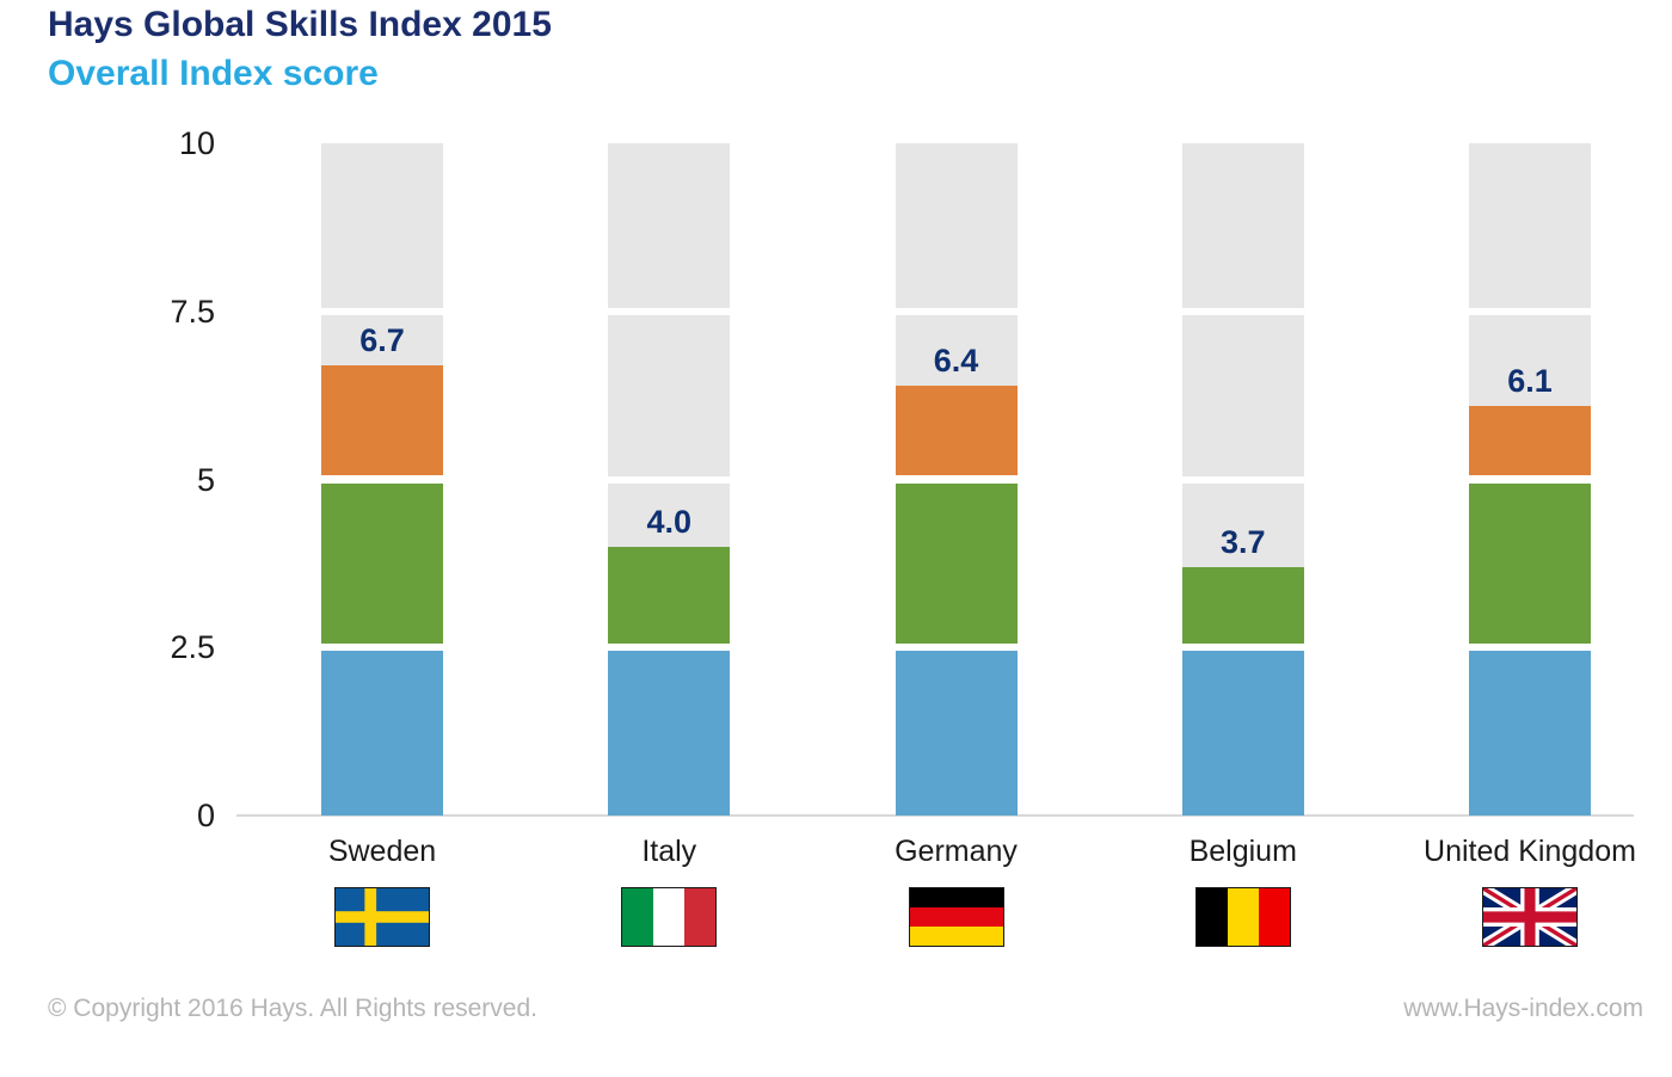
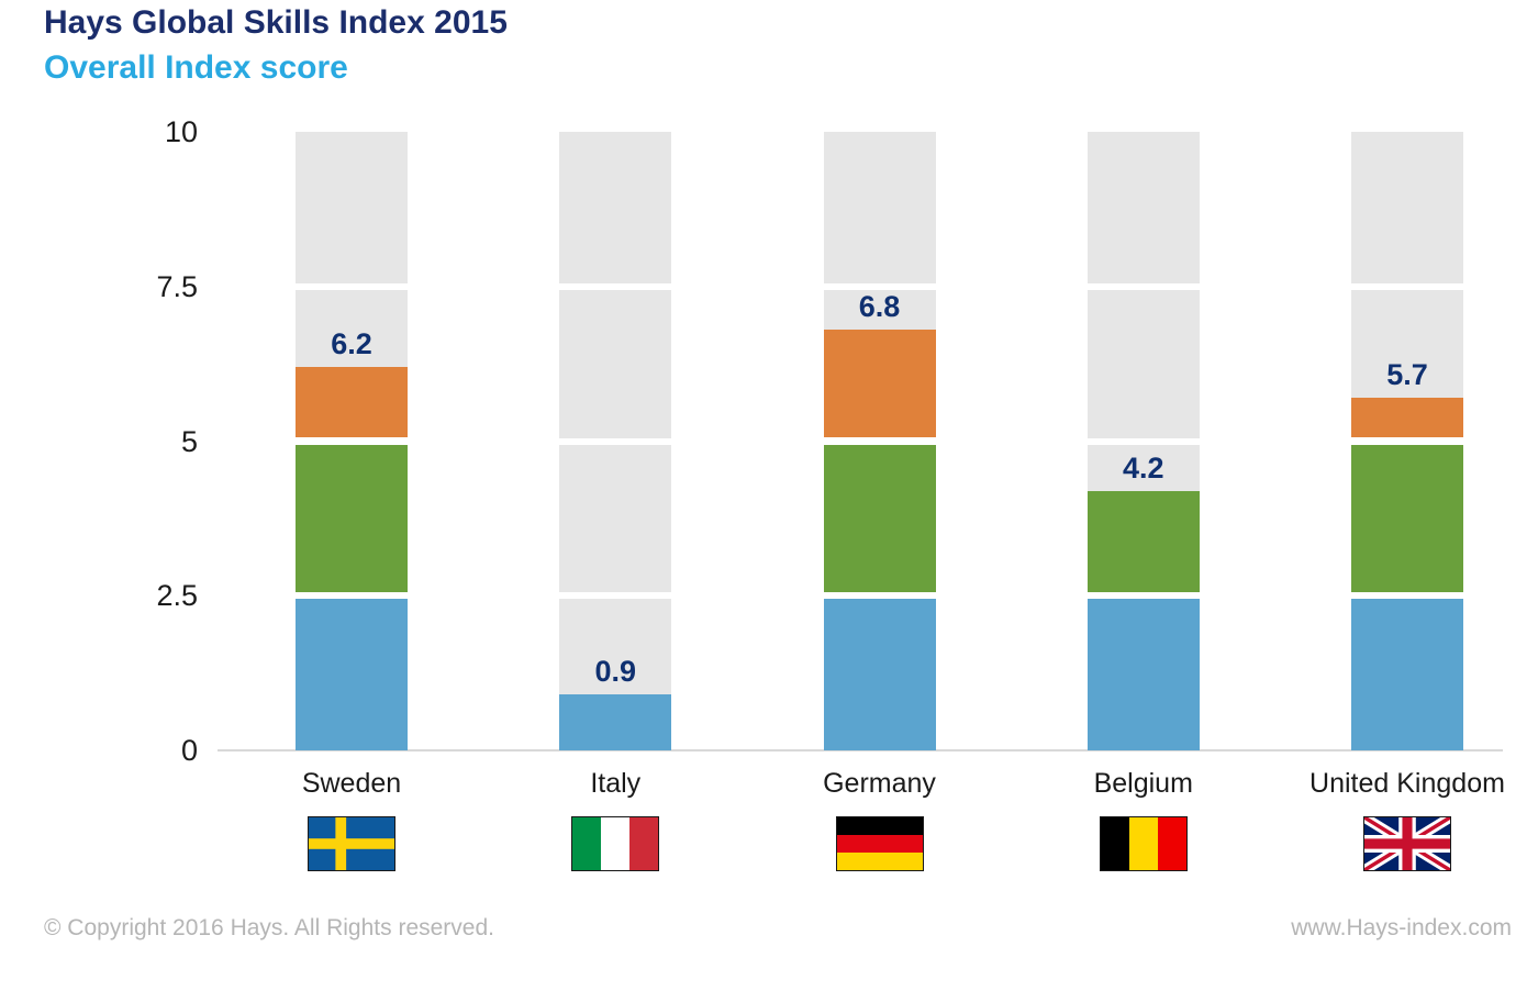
Sweden: 6.7 -> 6.2
Italy: 4.0 -> 0.9
Germany: 6.4 -> 6.8
Belgium: 3.7 -> 4.2
United Kingdom: 6.1 -> 5.7
